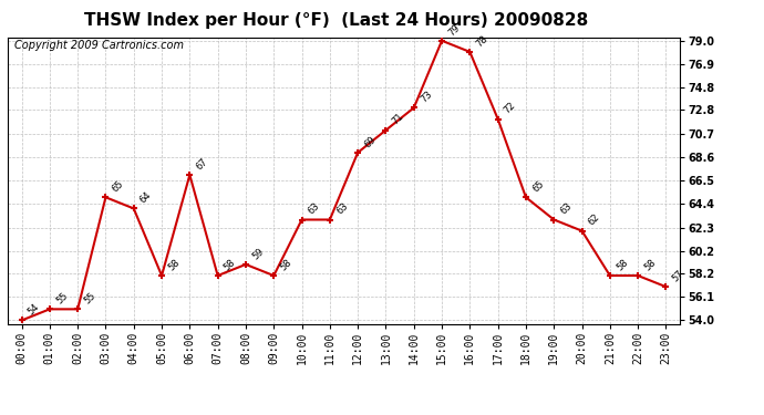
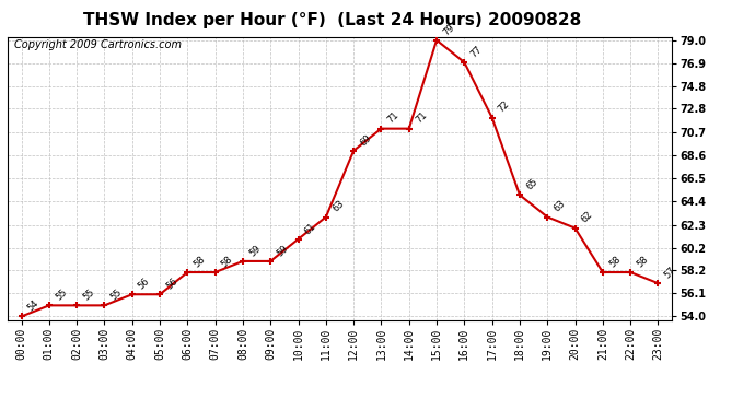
03:00: 65 -> 55
04:00: 64 -> 56
05:00: 58 -> 56
06:00: 67 -> 58
09:00: 58 -> 59
10:00: 63 -> 61
14:00: 73 -> 71
16:00: 78 -> 77
